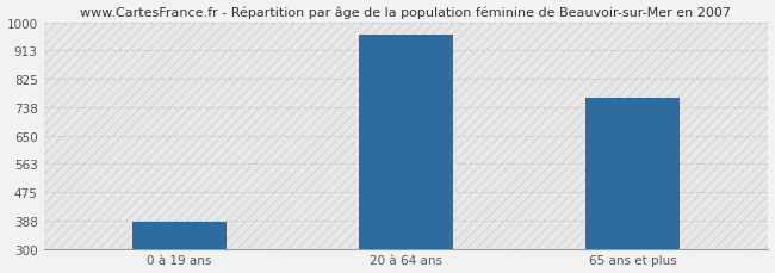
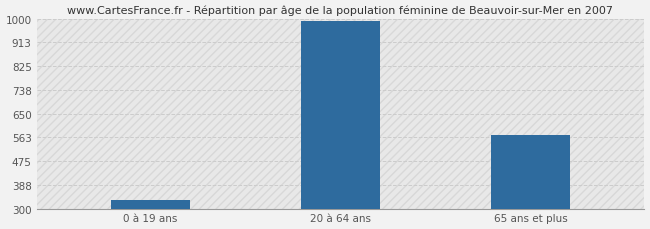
0 à 19 ans: 385 -> 331
20 à 64 ans: 960 -> 993
65 ans et plus: 765 -> 570
